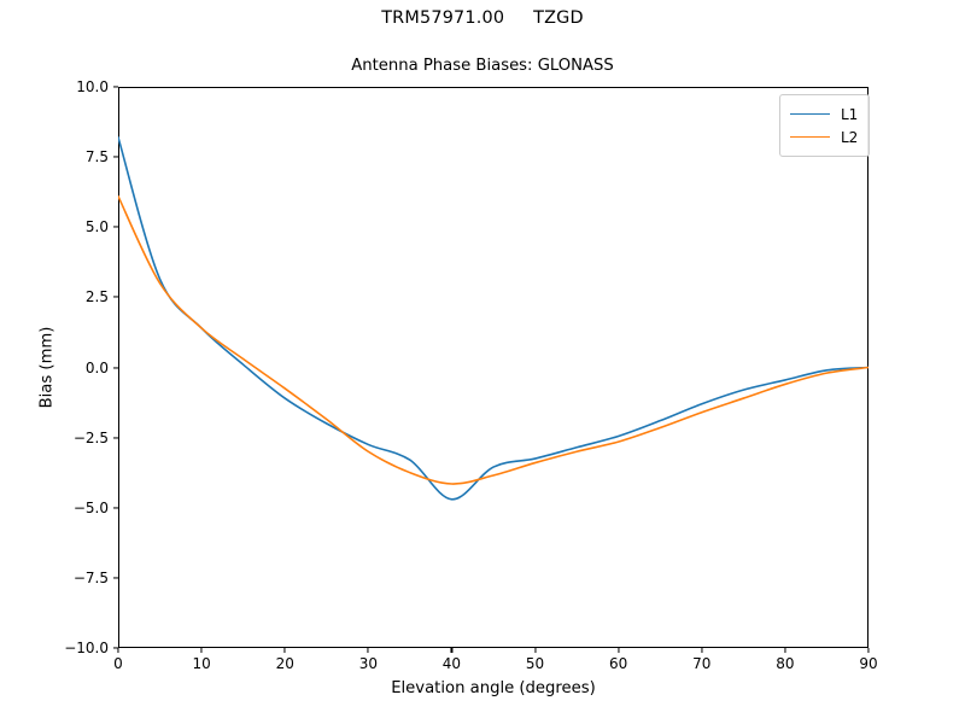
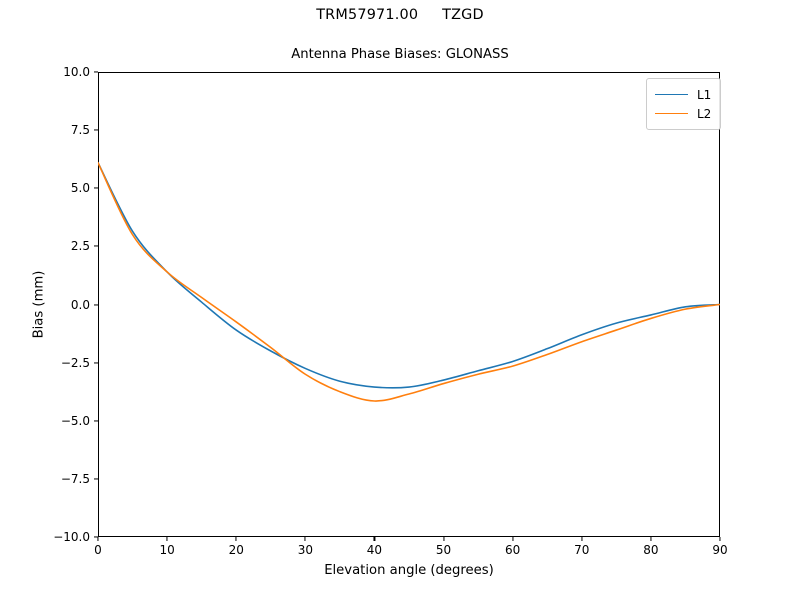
L1/0: 8.2 -> 6.1
L1/40: -4.7 -> -3.5
